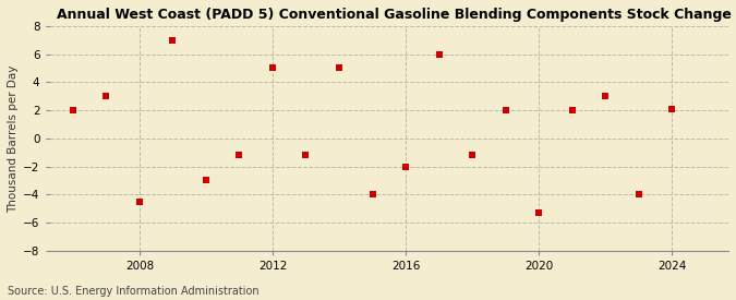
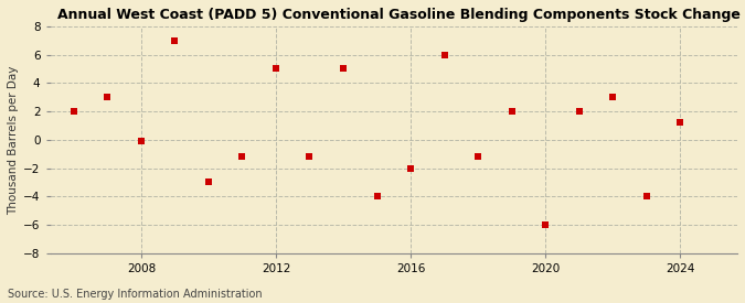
2008: -4.5 -> -0.1
2020: -5.3 -> -6.0
2024: 2.1 -> 1.2
